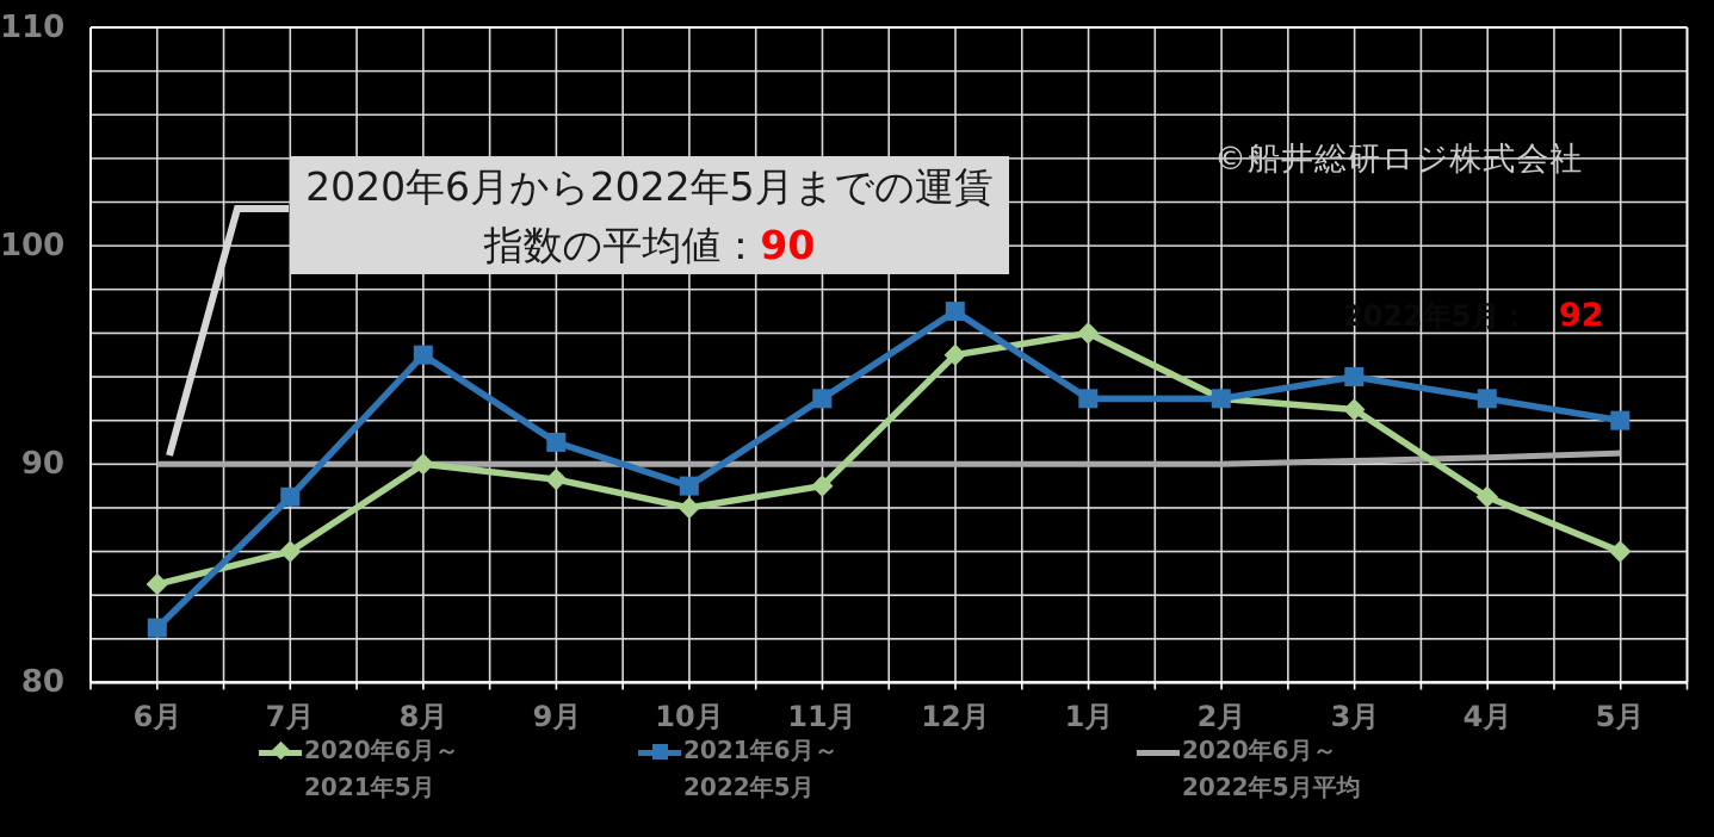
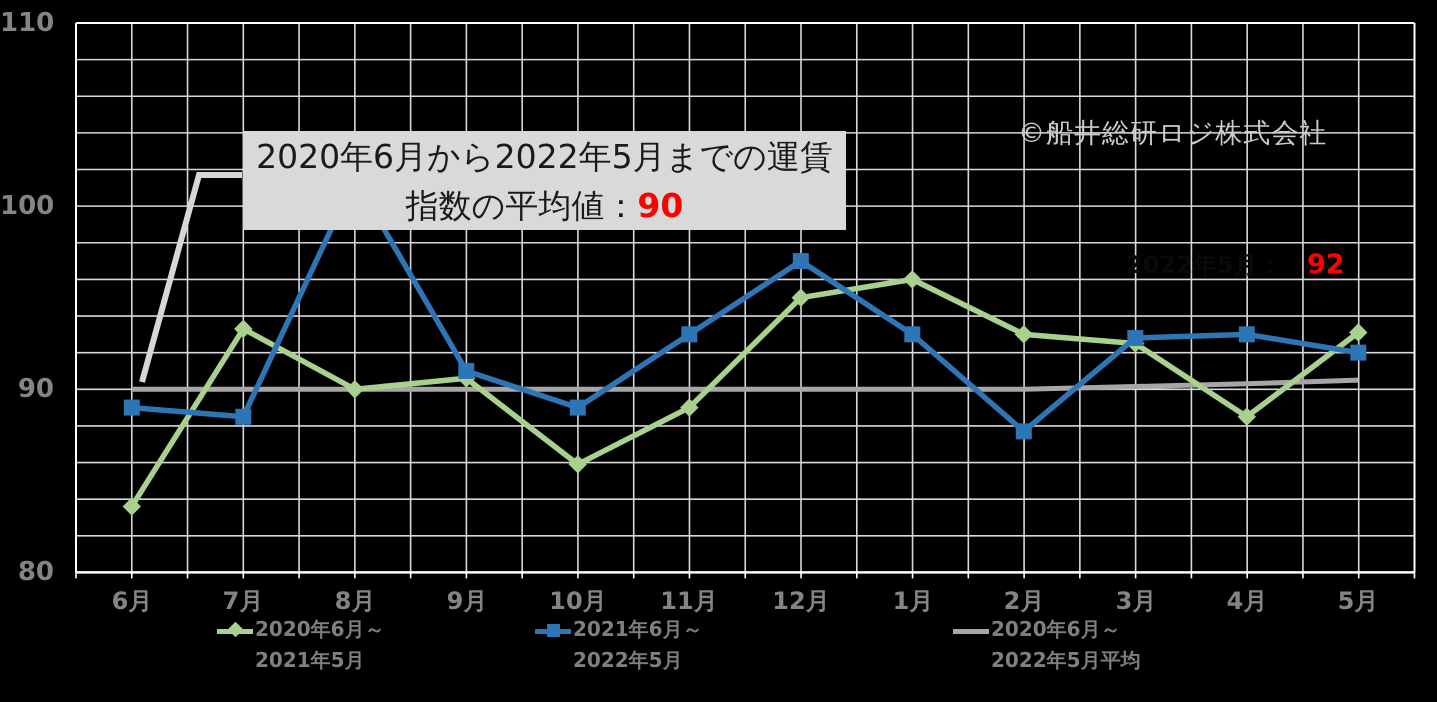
2020年6月～2021年5月/6月: 84.5 -> 83.6
2021年6月～2022年5月/6月: 82.5 -> 89.0
2020年6月～2021年5月/7月: 86.0 -> 93.3
2021年6月～2022年5月/8月: 95.0 -> 101.5
2020年6月～2021年5月/9月: 89.3 -> 90.6
2020年6月～2021年5月/10月: 88.0 -> 85.9
2021年6月～2022年5月/2月: 93.0 -> 87.7
2021年6月～2022年5月/3月: 94.0 -> 92.8
2020年6月～2021年5月/5月: 86.0 -> 93.1
